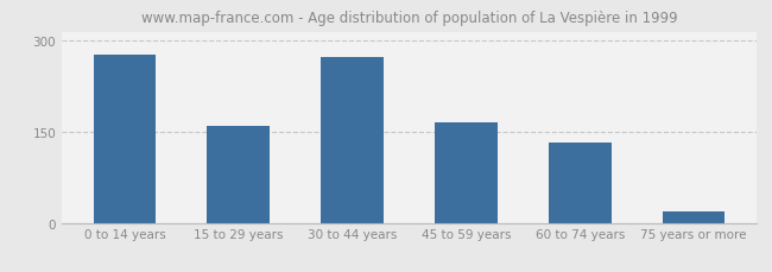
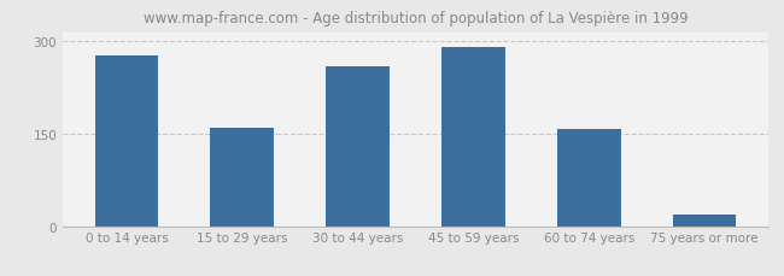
30 to 44 years: 273 -> 260
45 to 59 years: 165 -> 290
60 to 74 years: 133 -> 158
